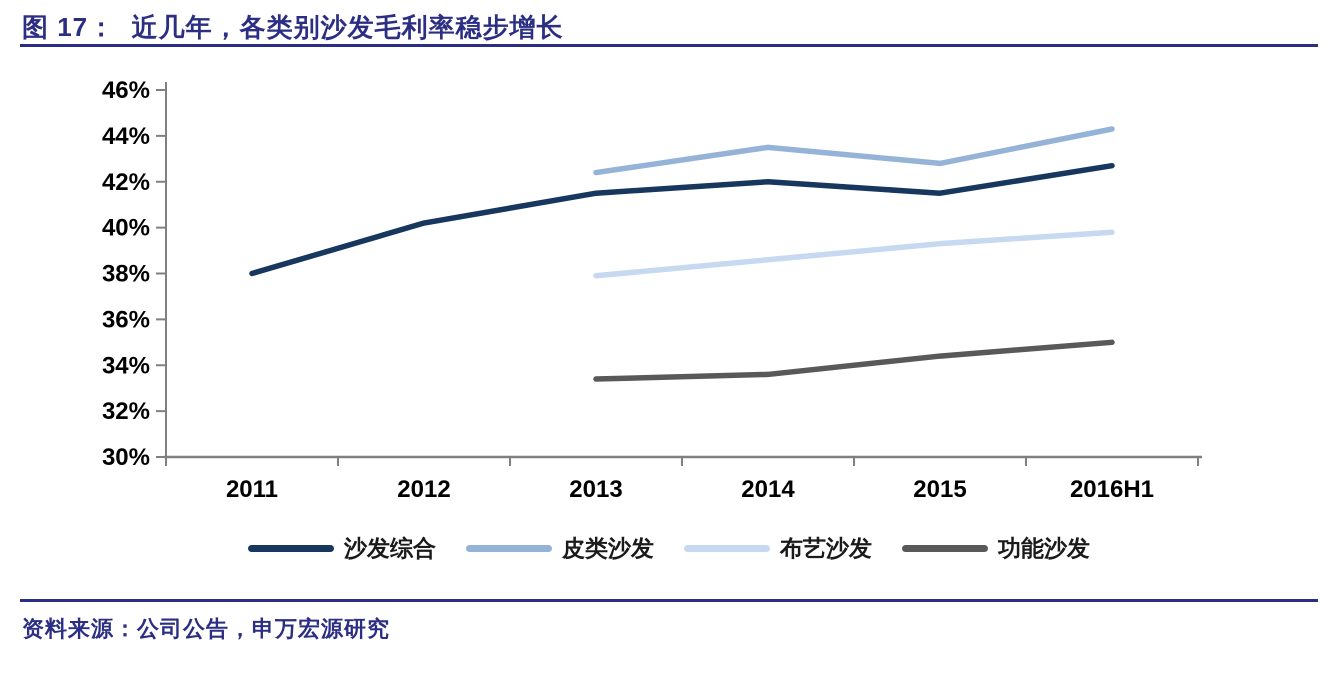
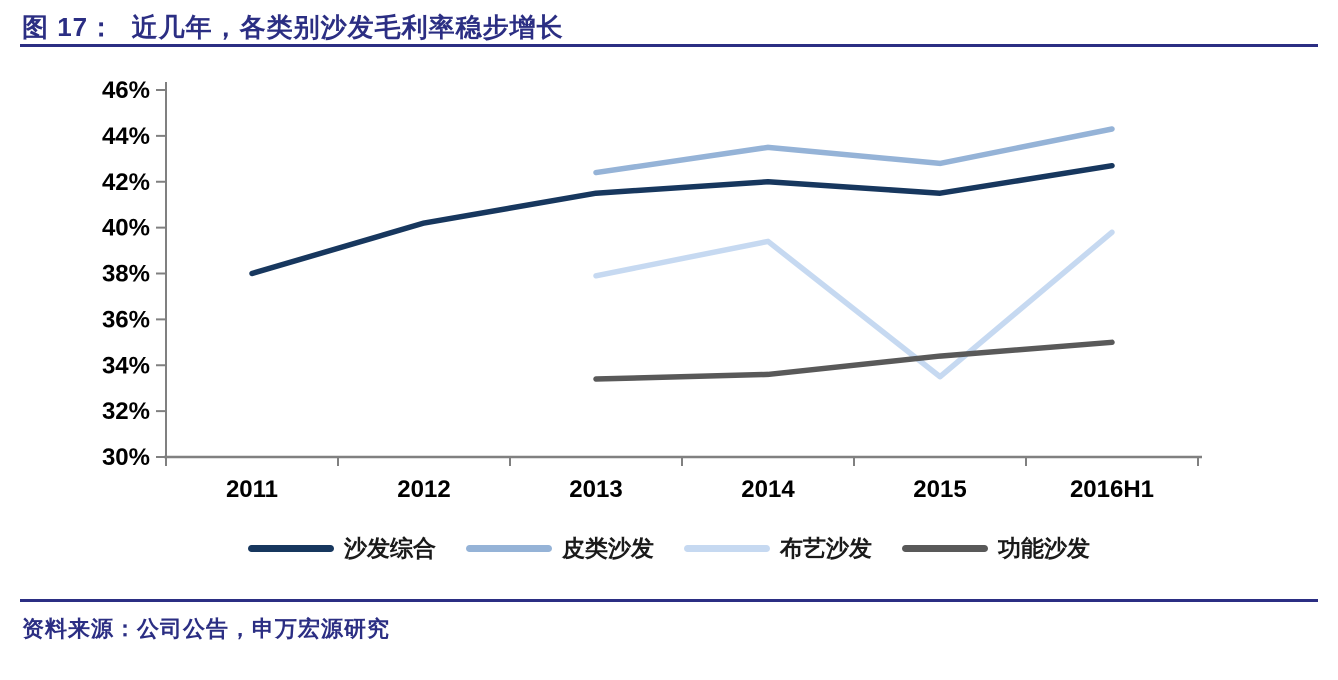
布艺沙发/2014: 38.6% -> 39.4%
布艺沙发/2015: 39.3% -> 33.5%
